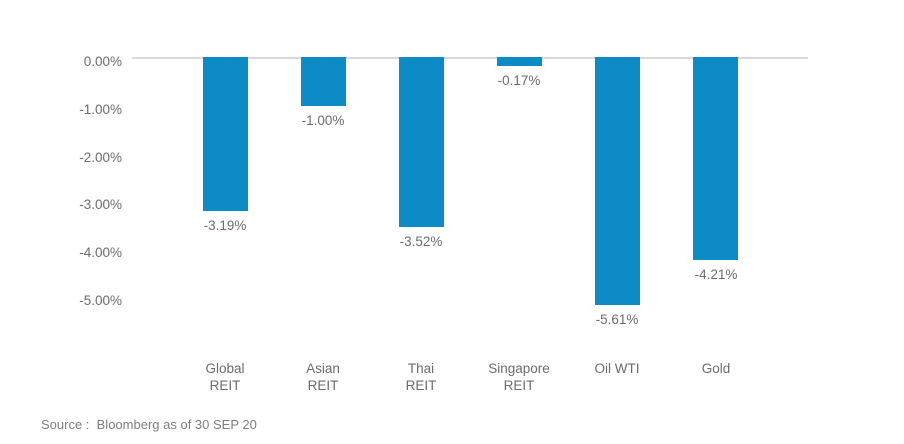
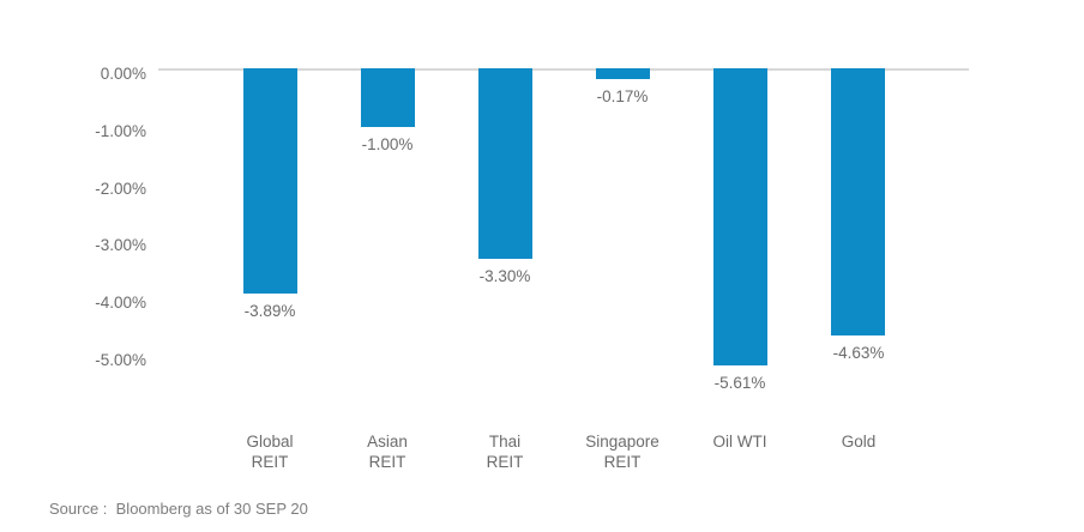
Global REIT: -3.19% -> -3.89%
Thai REIT: -3.52% -> -3.30%
Gold: -4.21% -> -4.63%
